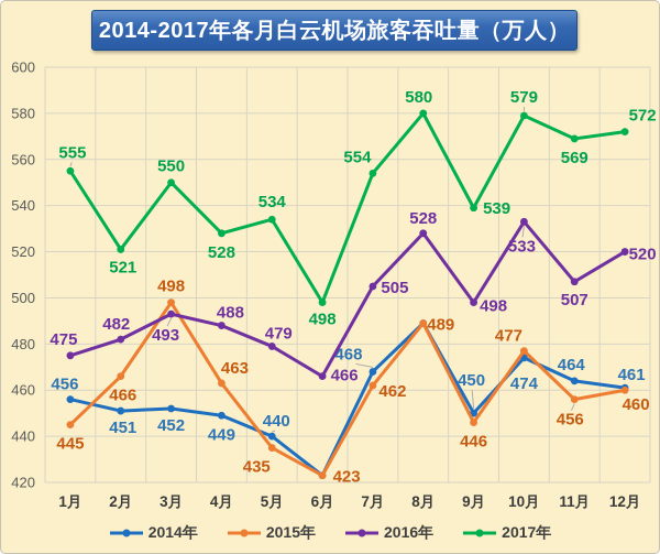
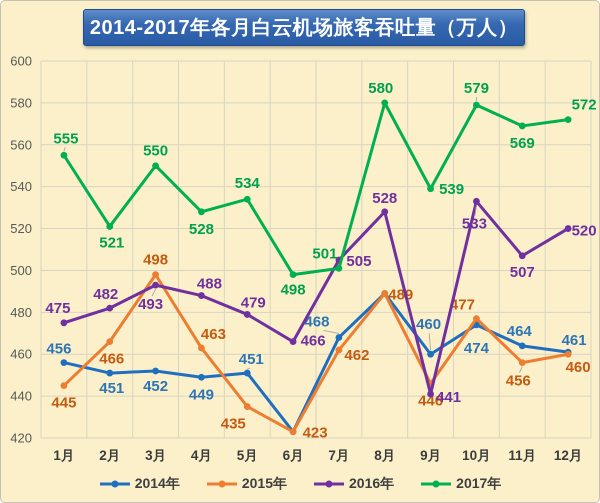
2014年/5月: 440 -> 451
2017年/7月: 554 -> 501
2014年/9月: 450 -> 460
2016年/9月: 498 -> 441
